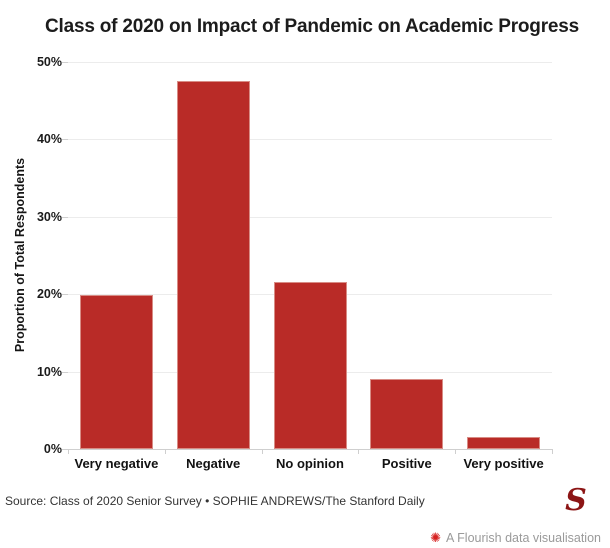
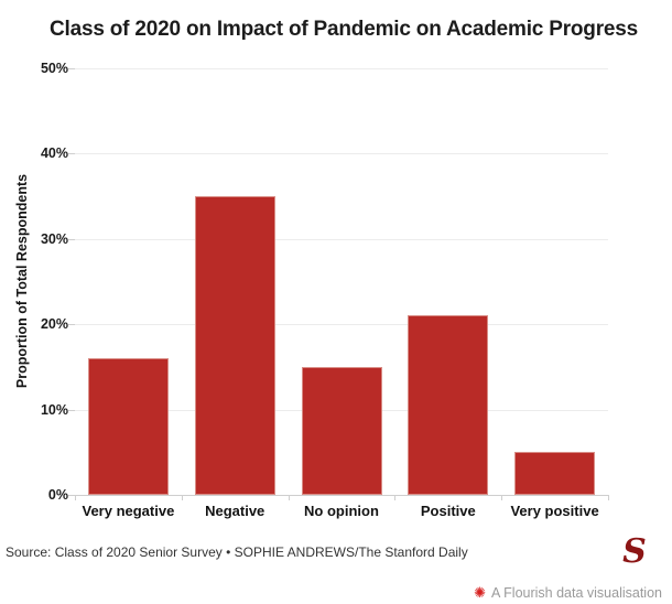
Very negative: 20% -> 16%
Negative: 48% -> 35%
No opinion: 22% -> 15%
Positive: 9% -> 21%
Very positive: 2% -> 5%
